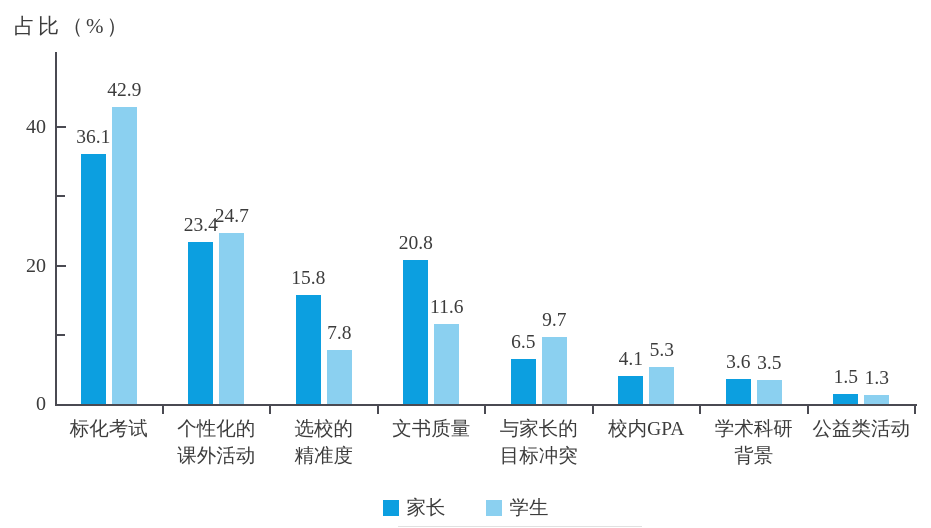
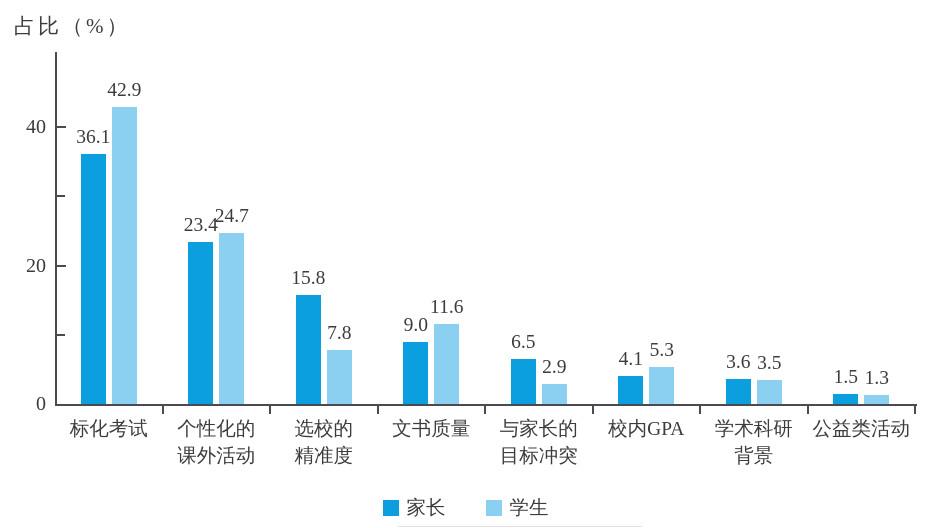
家长/文书质量: 20.8 -> 9.0
学生/与家长的 目标冲突: 9.7 -> 2.9
